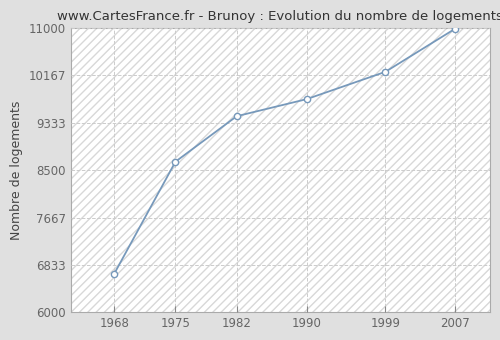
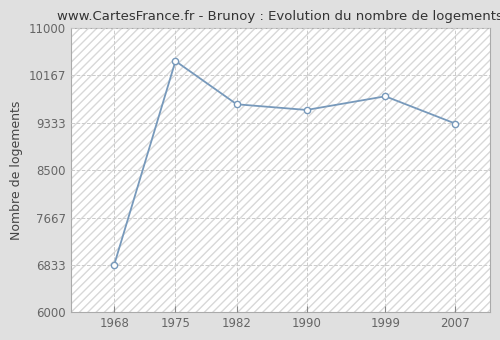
1968: 6680 -> 6840
1975: 8650 -> 10420
1982: 9450 -> 9660
1990: 9750 -> 9560
1999: 10230 -> 9800
2007: 10990 -> 9320
